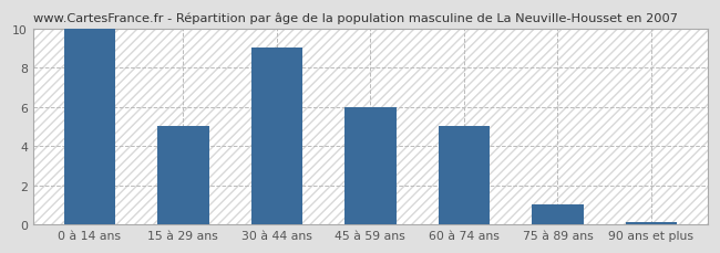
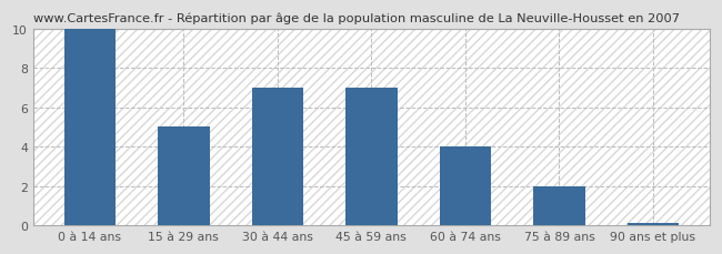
30 à 44 ans: 9.0 -> 7.0
45 à 59 ans: 6.0 -> 7.0
60 à 74 ans: 5.0 -> 4.0
75 à 89 ans: 1.0 -> 2.0
